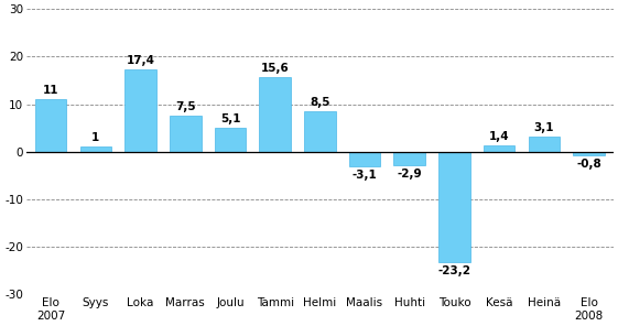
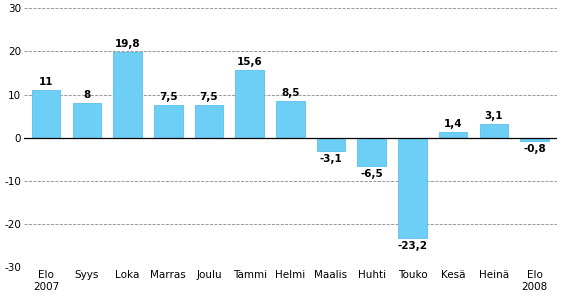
Syys: 1 -> 8
Loka: 17,4 -> 19,8
Joulu: 5,1 -> 7,5
Huhti: -2,9 -> -6,5
